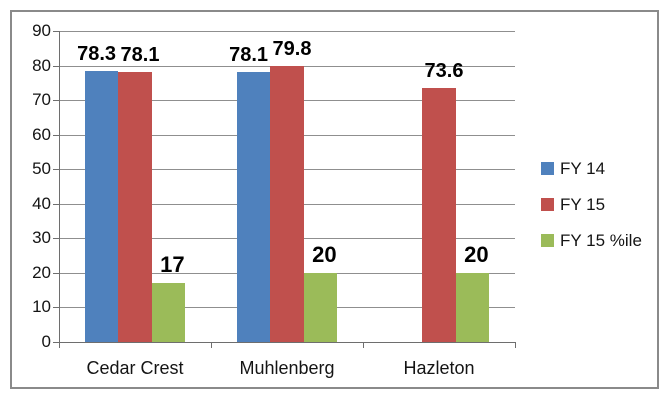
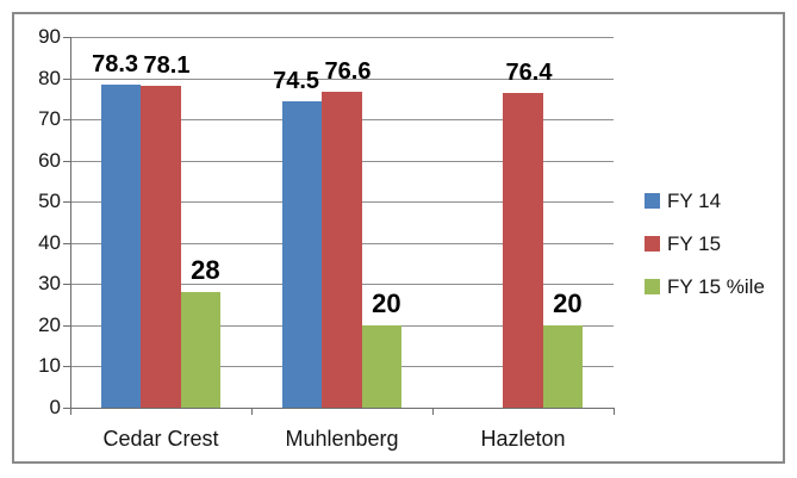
FY 15 %ile/Cedar Crest: 17 -> 28
FY 14/Muhlenberg: 78.1 -> 74.5
FY 15/Muhlenberg: 79.8 -> 76.6
FY 15/Hazleton: 73.6 -> 76.4
